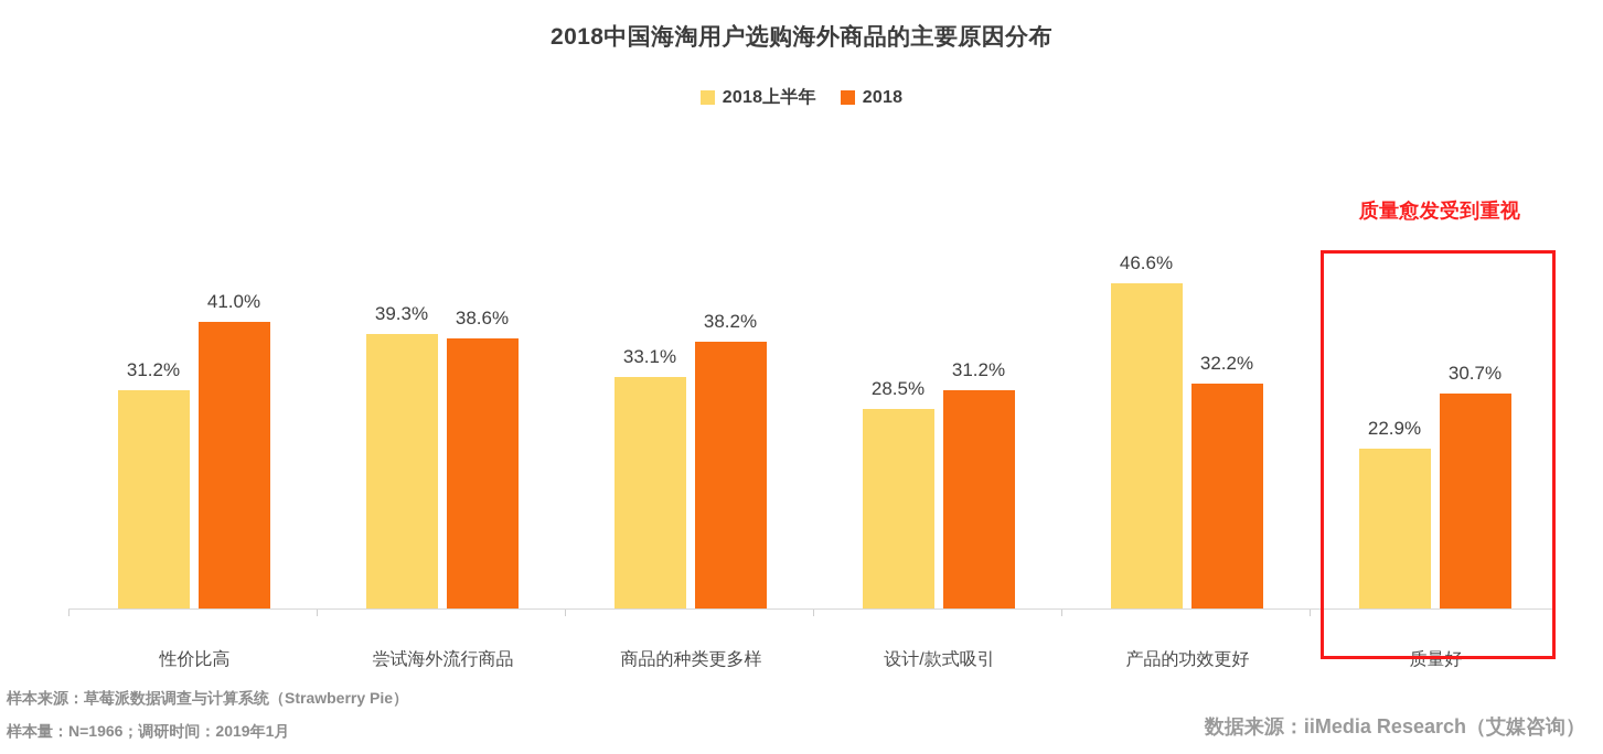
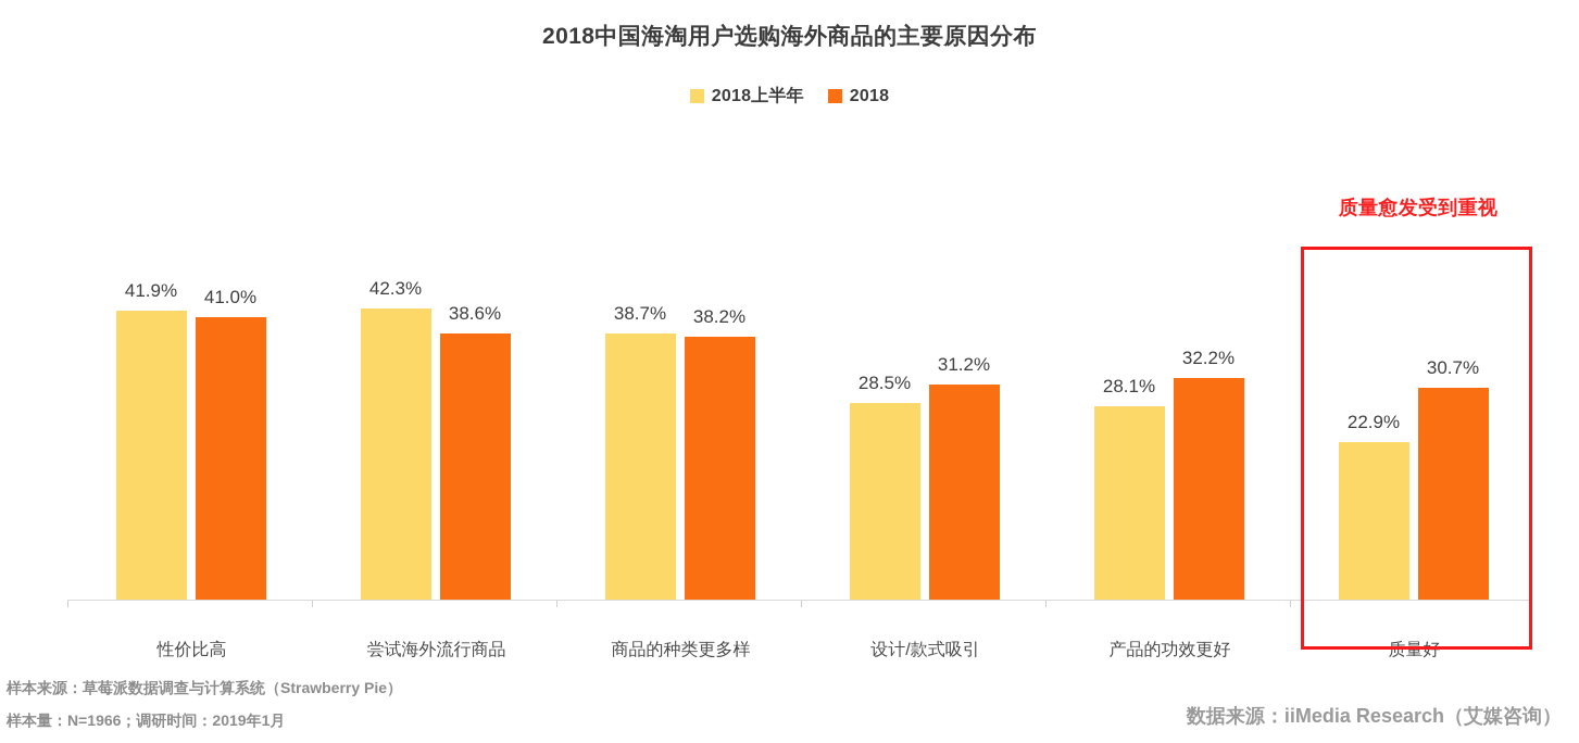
2018上半年/性价比高: 31.2% -> 41.9%
2018上半年/尝试海外流行商品: 39.3% -> 42.3%
2018上半年/商品的种类更多样: 33.1% -> 38.7%
2018上半年/产品的功效更好: 46.6% -> 28.1%
